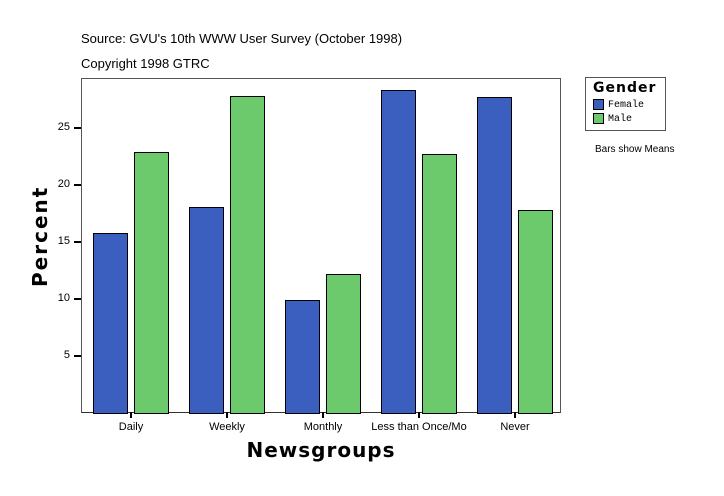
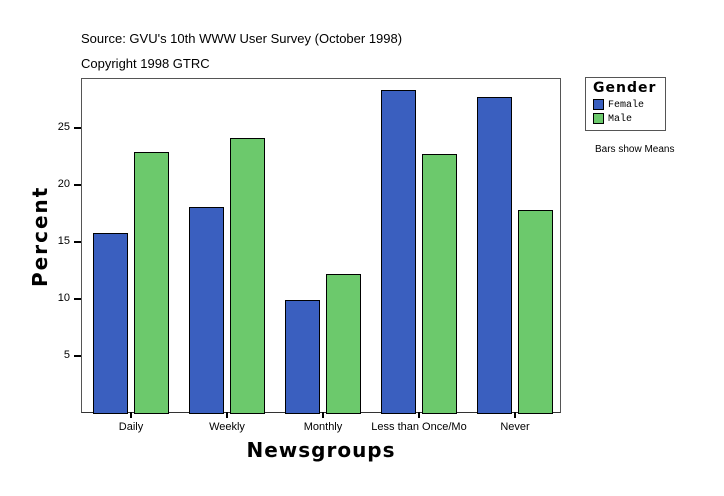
Male/Weekly: 27.8 -> 24.1
